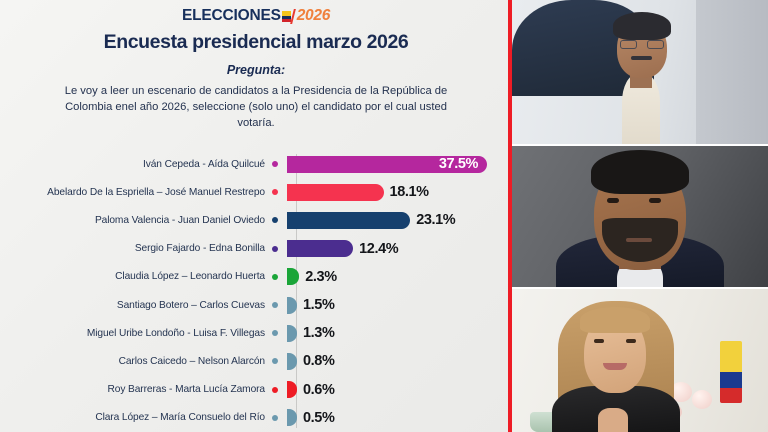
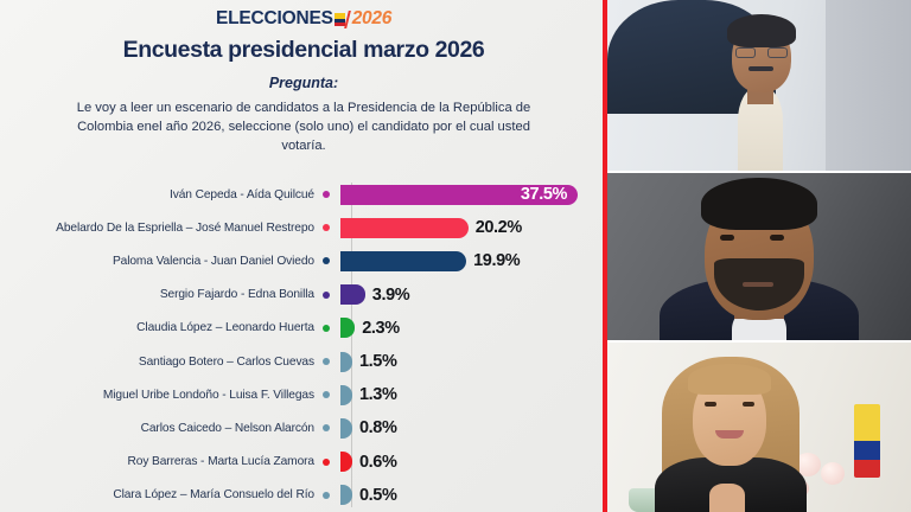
Abelardo De la Espriella – José Manuel Restrepo: 18.1% -> 20.2%
Paloma Valencia - Juan Daniel Oviedo: 23.1% -> 19.9%
Sergio Fajardo - Edna Bonilla: 12.4% -> 3.9%
